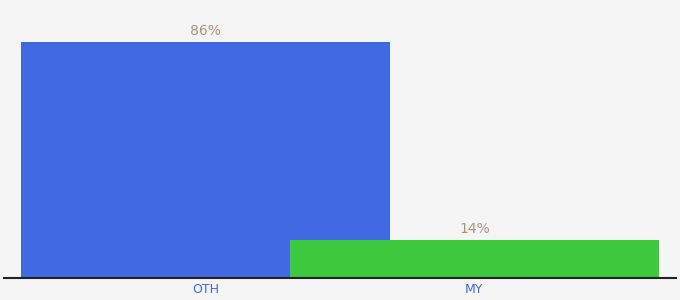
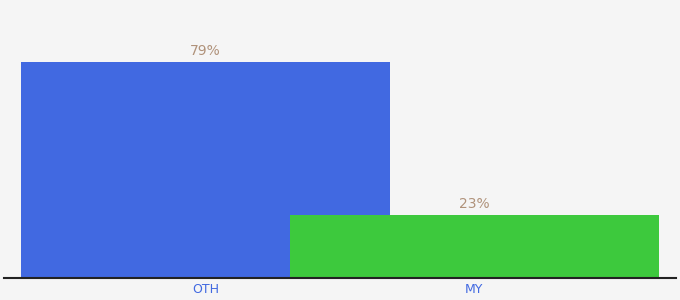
OTH: 86% -> 79%
MY: 14% -> 23%
